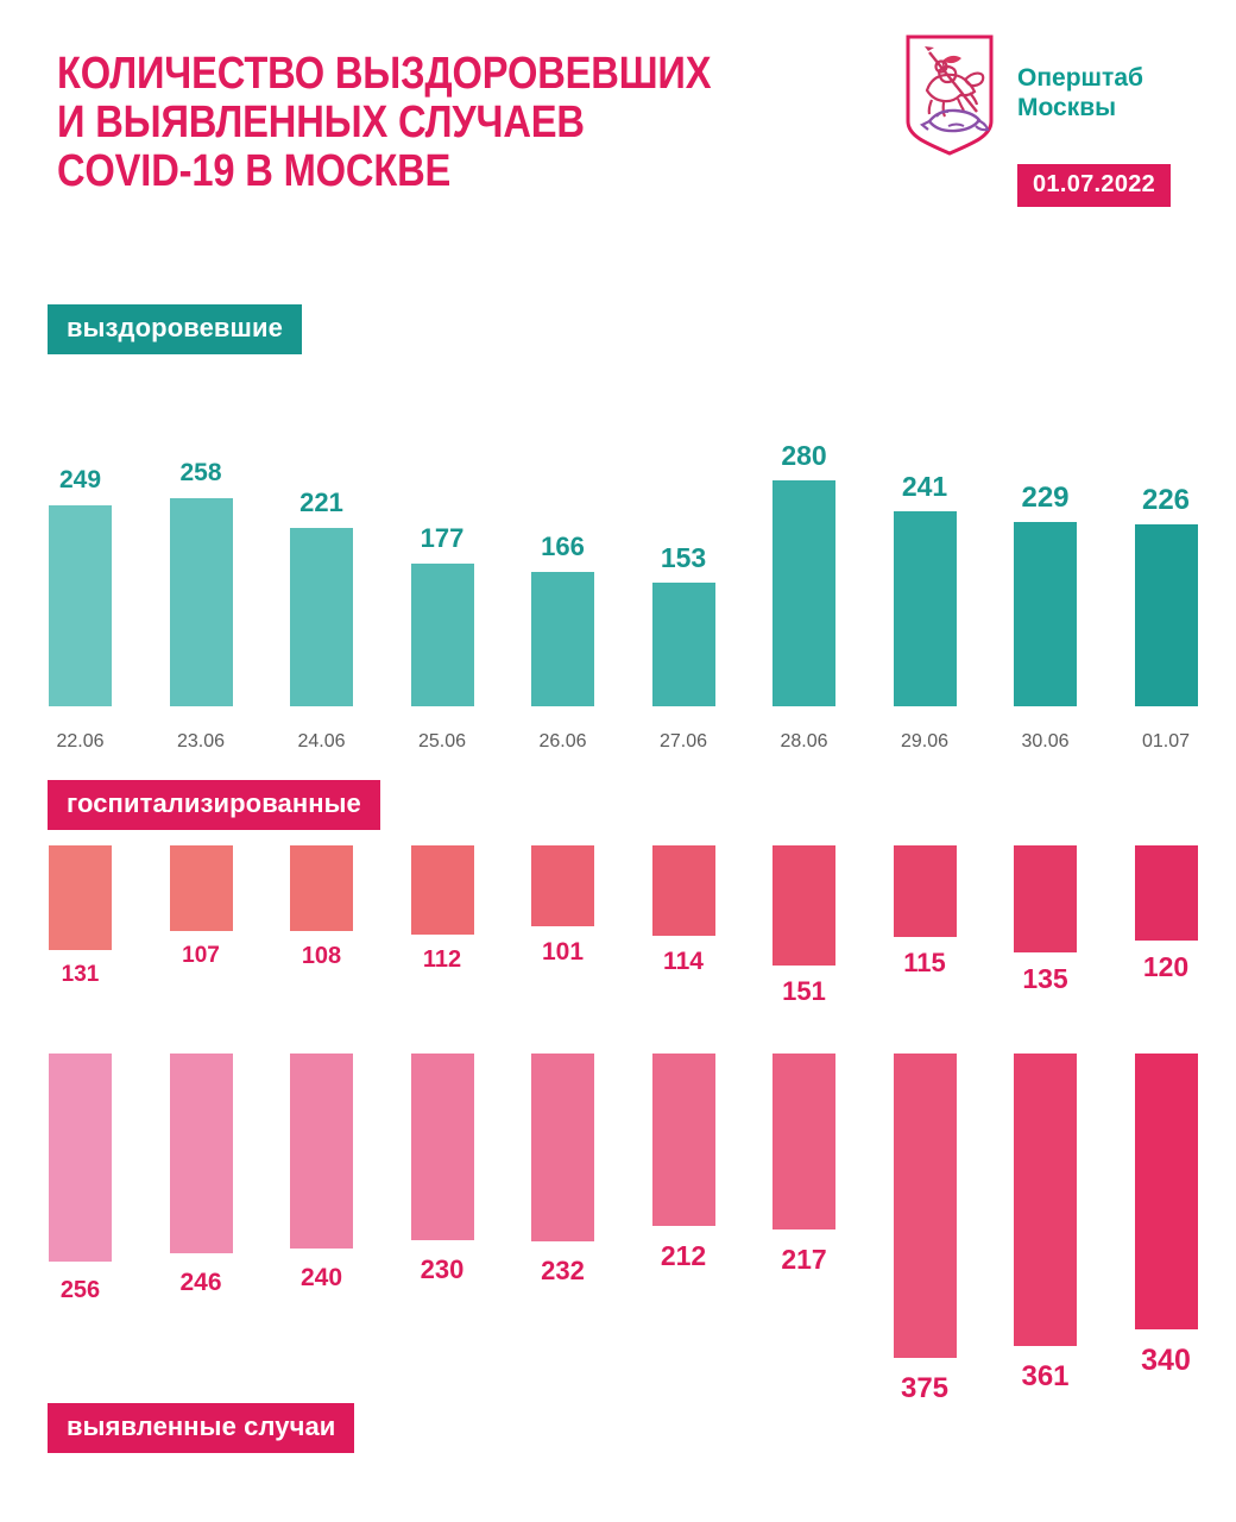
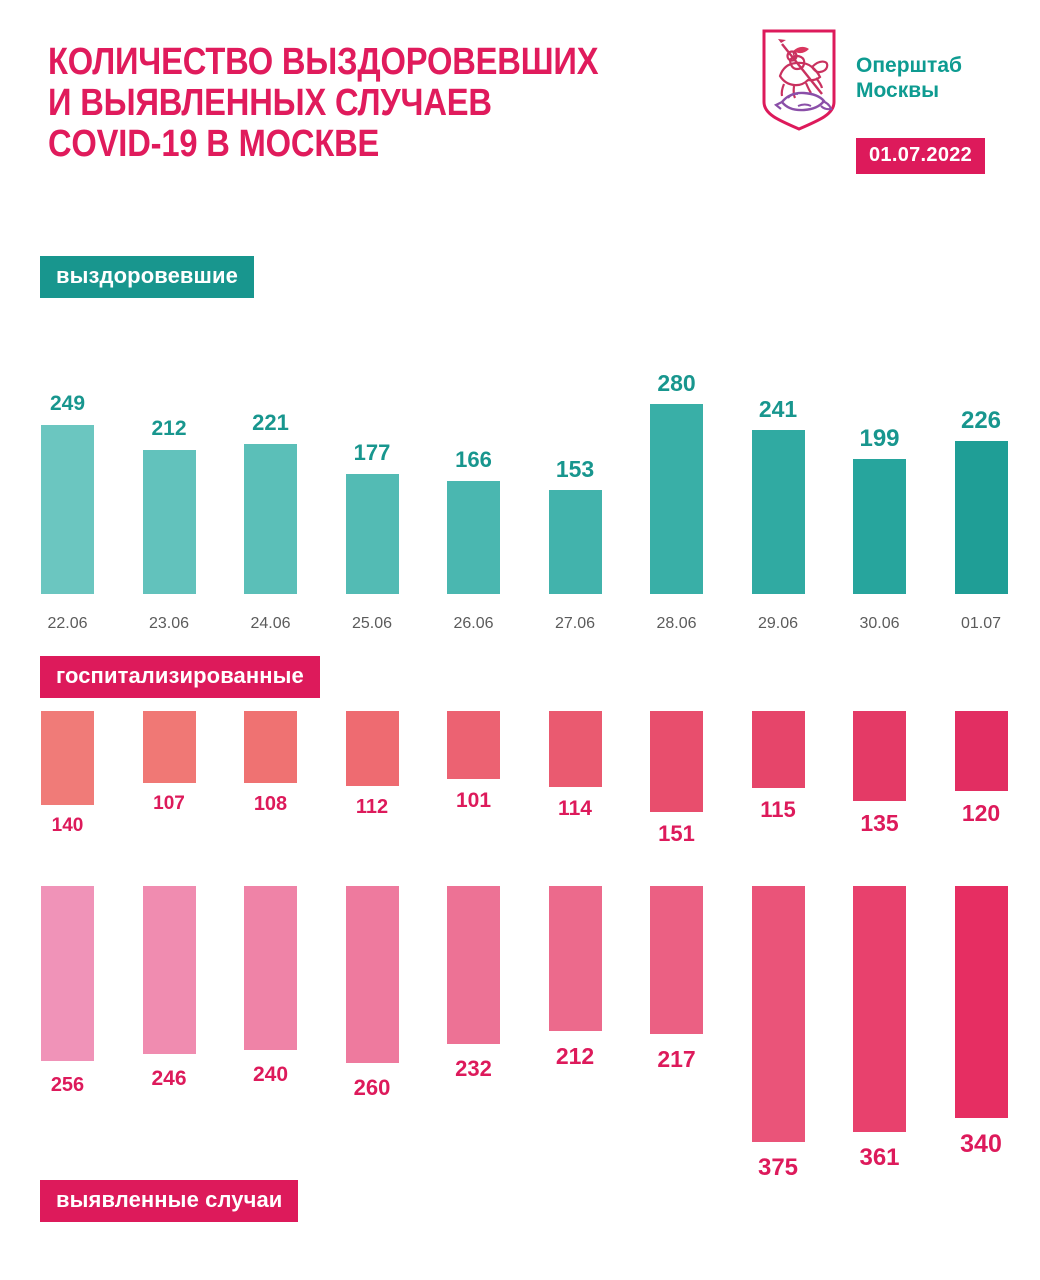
выздоровевшие/23.06: 258 -> 212
выздоровевшие/30.06: 229 -> 199
госпитализированные/22.06: 131 -> 140
выявленные случаи/25.06: 230 -> 260
